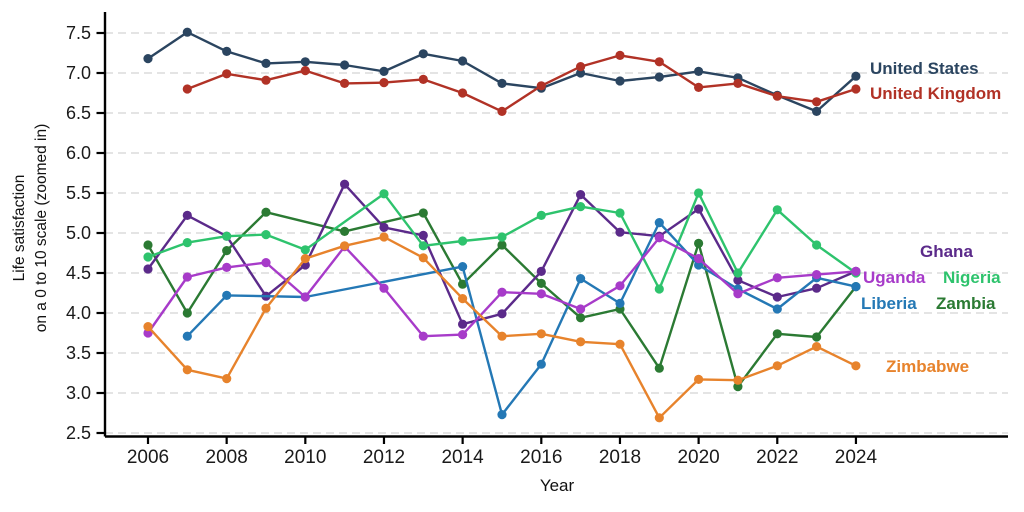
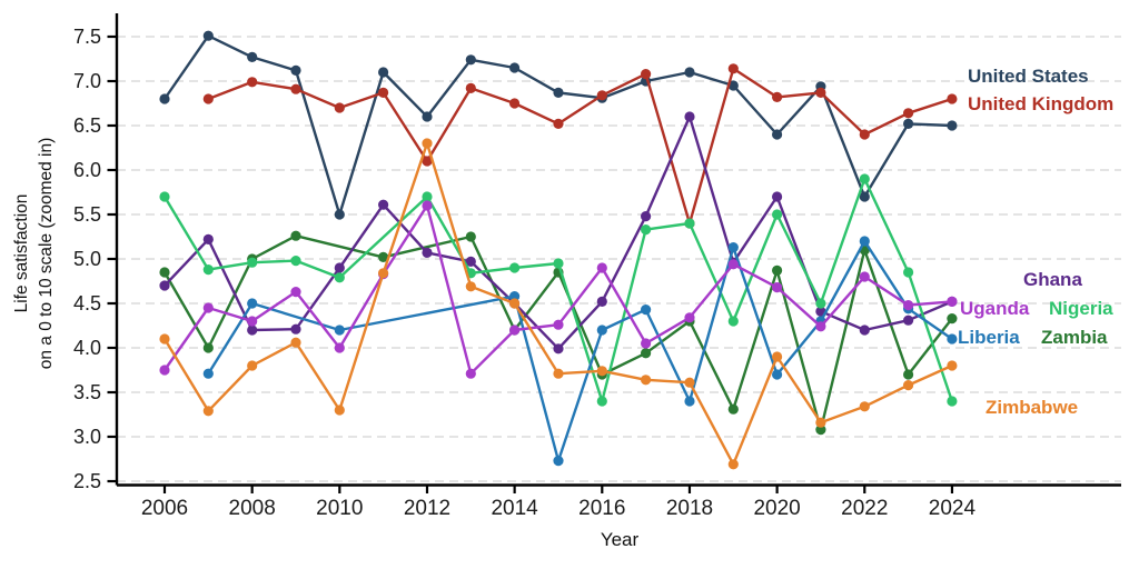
United States/2006: 7.2 -> 6.8
Ghana/2006: 4.5 -> 4.7
Nigeria/2006: 4.7 -> 5.7
Zimbabwe/2006: 3.8 -> 4.1
Zambia/2008: 4.8 -> 5.0
Ghana/2008: 5.0 -> 4.2
Liberia/2008: 4.2 -> 4.5
Uganda/2008: 4.6 -> 4.3
Zimbabwe/2008: 3.2 -> 3.8
United States/2010: 7.1 -> 5.5
United Kingdom/2010: 7.0 -> 6.7
Ghana/2010: 4.6 -> 4.9
Uganda/2010: 4.2 -> 4.0
Zimbabwe/2010: 4.7 -> 3.3
United States/2012: 7.0 -> 6.6
United Kingdom/2012: 6.9 -> 6.1
Nigeria/2012: 5.5 -> 5.7
Uganda/2012: 4.3 -> 5.6
Zimbabwe/2012: 5.0 -> 6.3
Zambia/2014: 4.4 -> 4.2
Ghana/2014: 3.9 -> 4.5
Uganda/2014: 3.7 -> 4.2
Zimbabwe/2014: 4.2 -> 4.5
Zambia/2016: 4.4 -> 3.7
Nigeria/2016: 5.2 -> 3.4
Liberia/2016: 3.4 -> 4.2
Uganda/2016: 4.2 -> 4.9
United States/2018: 6.9 -> 7.1
United Kingdom/2018: 7.2 -> 5.4
Zambia/2018: 4.0 -> 4.3
Ghana/2018: 5.0 -> 6.6
Nigeria/2018: 5.2 -> 5.4
Liberia/2018: 4.1 -> 3.4
United States/2020: 7.0 -> 6.4
Ghana/2020: 5.3 -> 5.7
Liberia/2020: 4.6 -> 3.7
Zimbabwe/2020: 3.2 -> 3.9
United States/2022: 6.7 -> 5.7
United Kingdom/2022: 6.7 -> 6.4
Zambia/2022: 3.7 -> 5.1
Nigeria/2022: 5.3 -> 5.9
Liberia/2022: 4.0 -> 5.2
Uganda/2022: 4.4 -> 4.8
United States/2024: 7.0 -> 6.5
Nigeria/2024: 4.5 -> 3.4
Liberia/2024: 4.3 -> 4.1
Zimbabwe/2024: 3.3 -> 3.8
